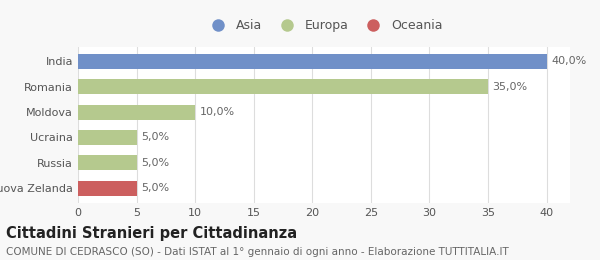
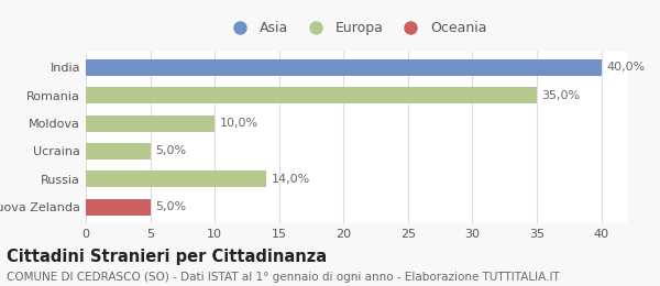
Russia: 5,0% -> 14,0%
